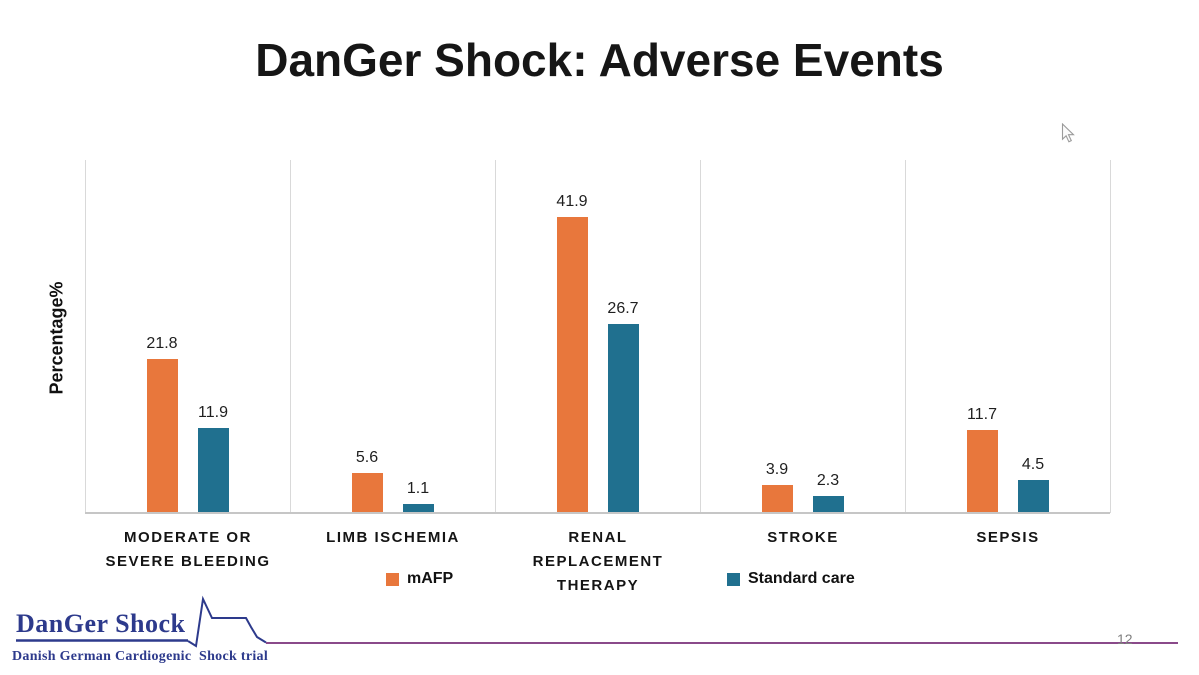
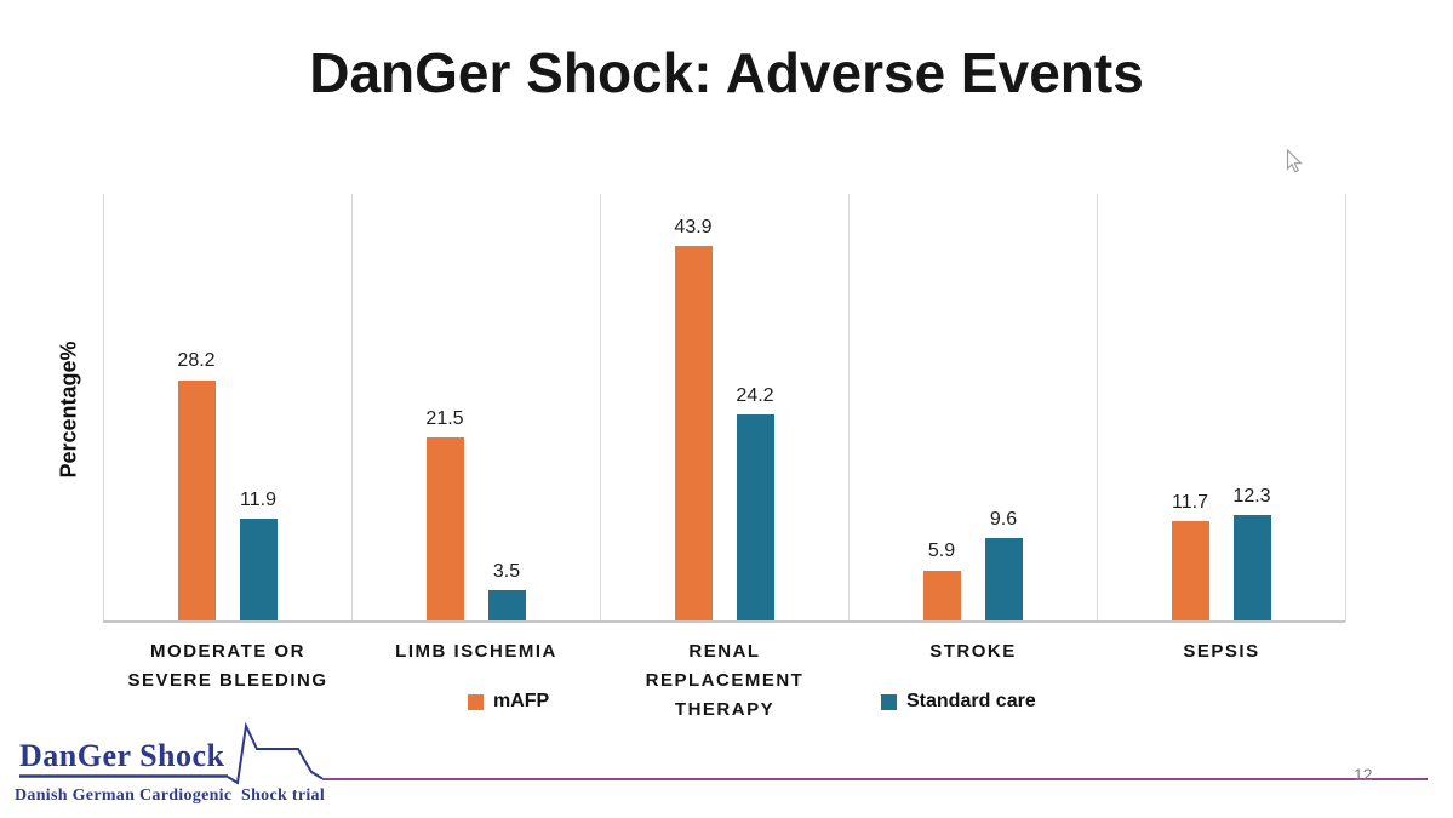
mAFP/MODERATE OR SEVERE BLEEDING: 21.8 -> 28.2
mAFP/LIMB ISCHEMIA: 5.6 -> 21.5
Standard care/LIMB ISCHEMIA: 1.1 -> 3.5
mAFP/RENAL REPLACEMENT THERAPY: 41.9 -> 43.9
Standard care/RENAL REPLACEMENT THERAPY: 26.7 -> 24.2
mAFP/STROKE: 3.9 -> 5.9
Standard care/STROKE: 2.3 -> 9.6
Standard care/SEPSIS: 4.5 -> 12.3
